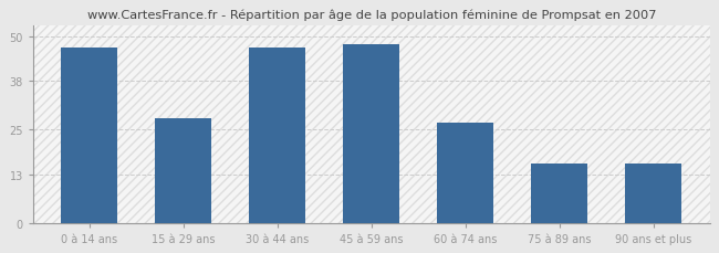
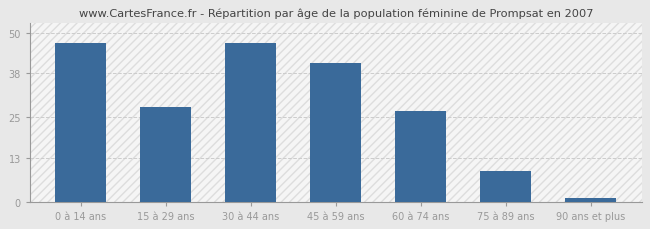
45 à 59 ans: 48 -> 41
75 à 89 ans: 16 -> 9
90 ans et plus: 16 -> 1
